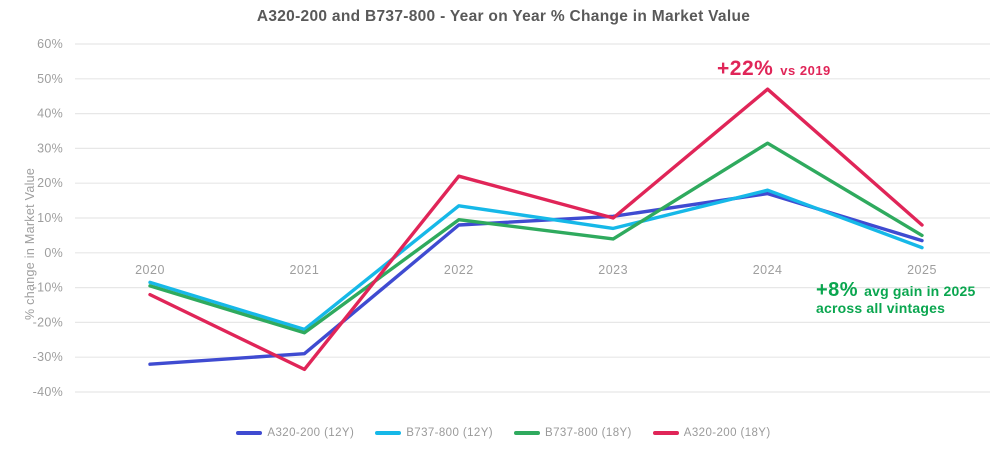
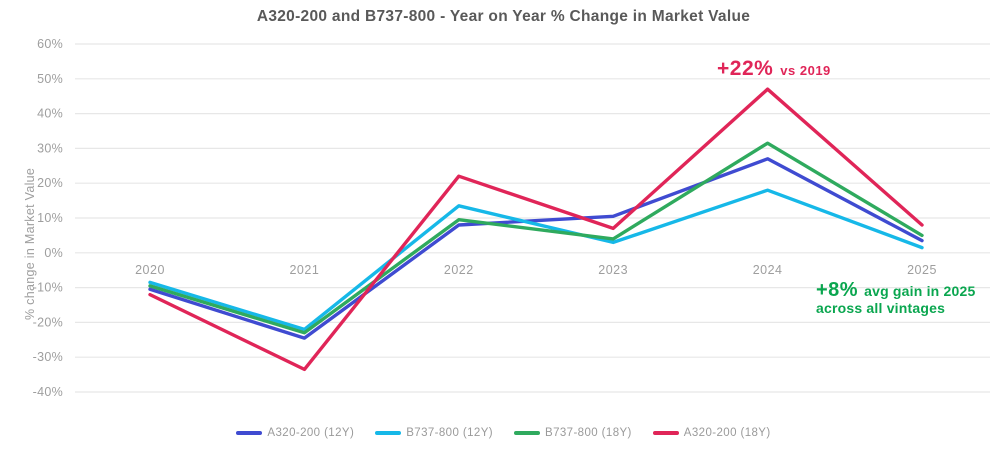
A320-200 (12Y)/2020: -32% -> -10%
A320-200 (12Y)/2021: -29% -> -24%
B737-800 (12Y)/2023: 7% -> 3%
A320-200 (18Y)/2023: 10% -> 7%
A320-200 (12Y)/2024: 17% -> 27%
